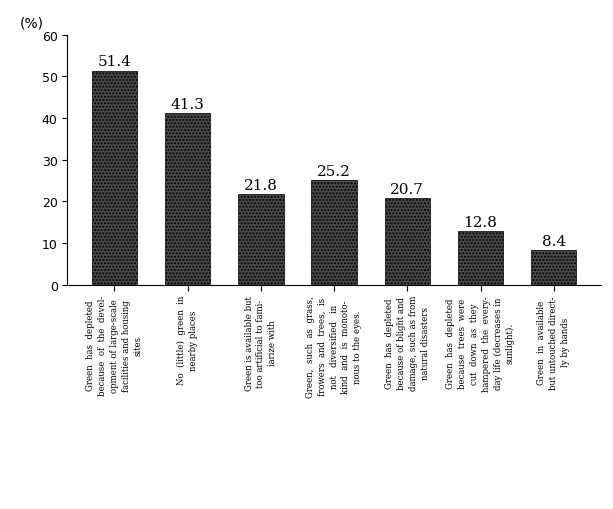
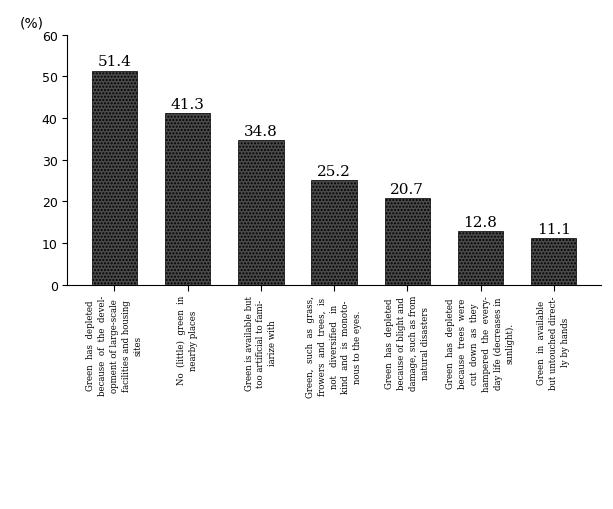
Green is available but too artificial to fami- iarize with: 21.8 -> 34.8
Green in available but untouched direct- ly by hands: 8.4 -> 11.1
